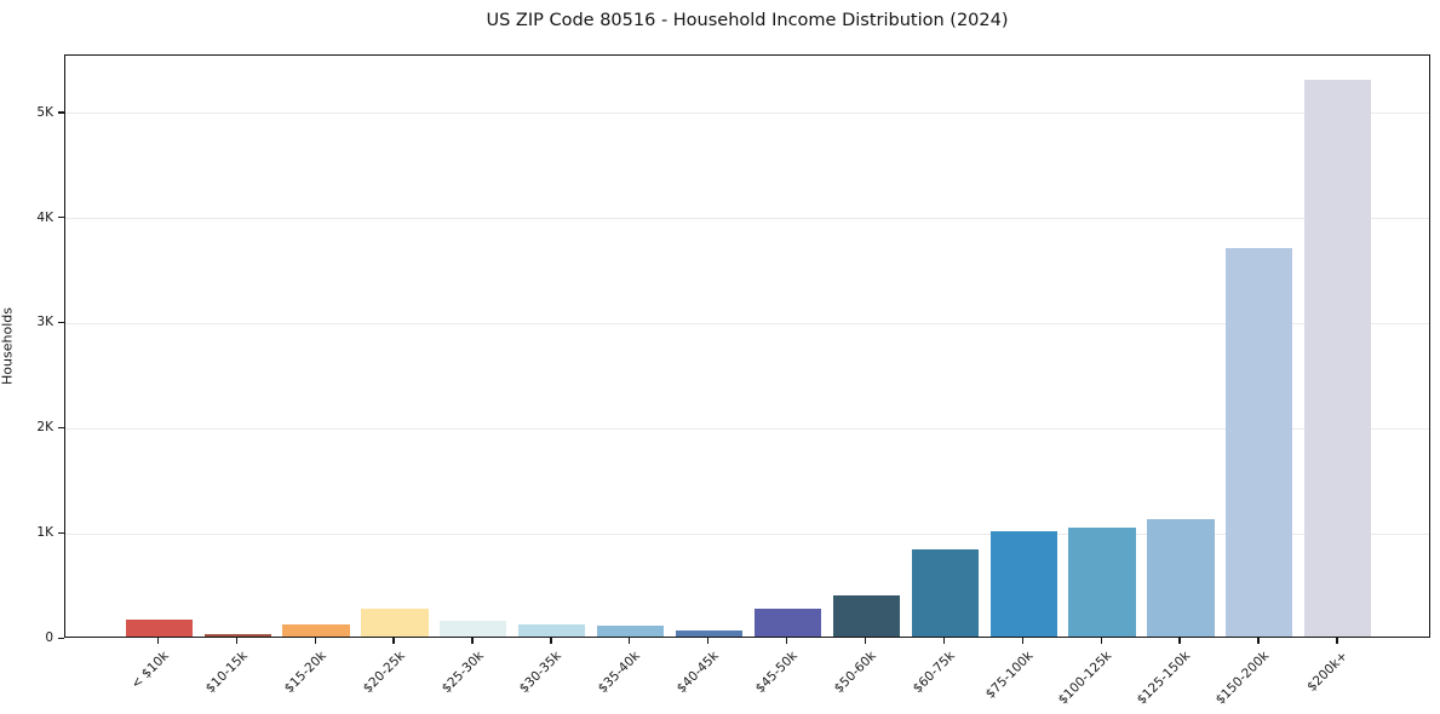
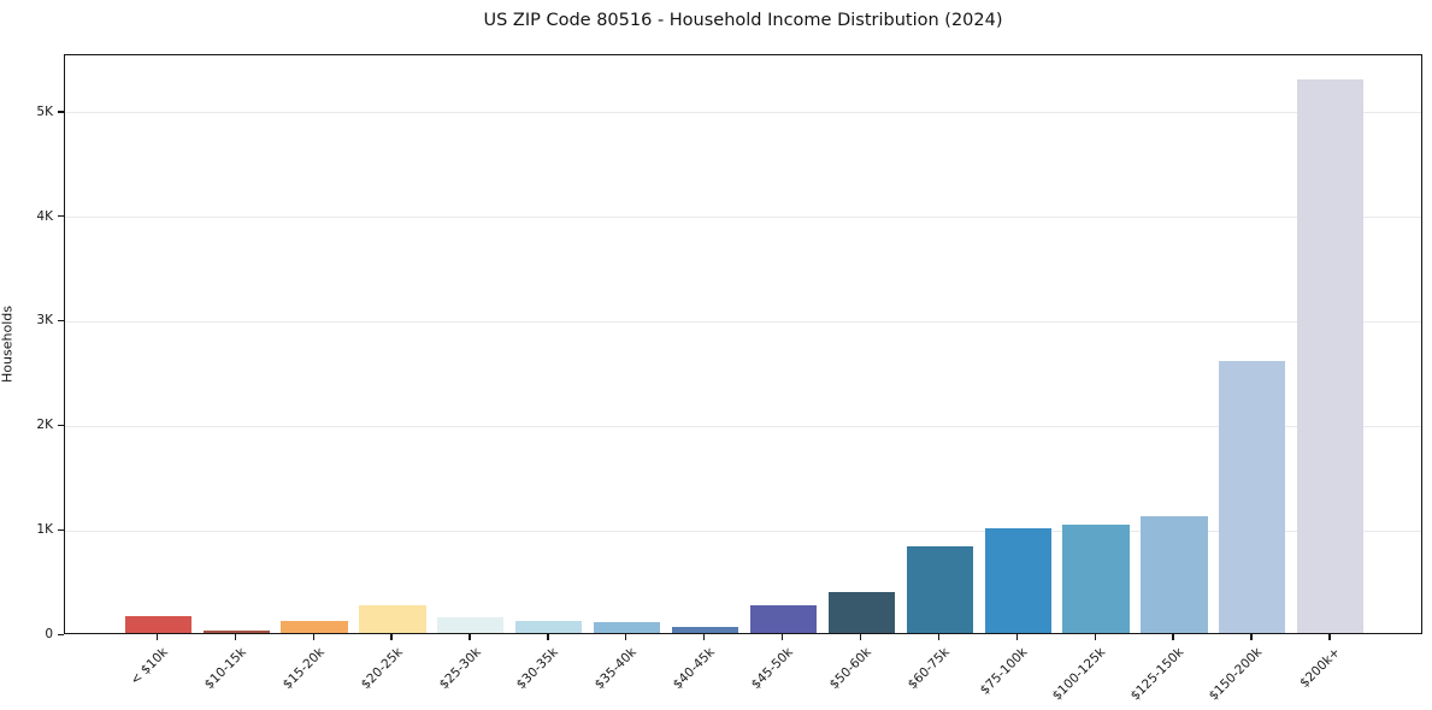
$150-200k: 3.7K -> 2.6K
